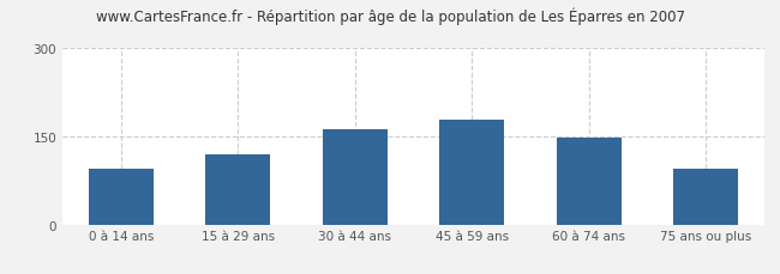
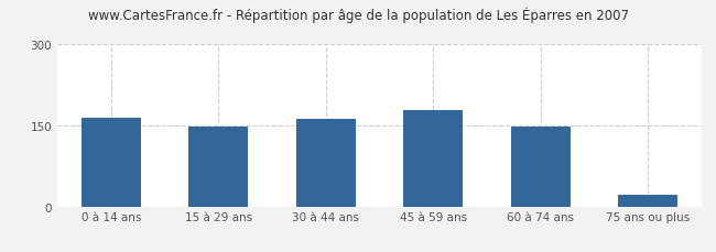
0 à 14 ans: 95 -> 165
15 à 29 ans: 120 -> 147
75 ans ou plus: 95 -> 21
